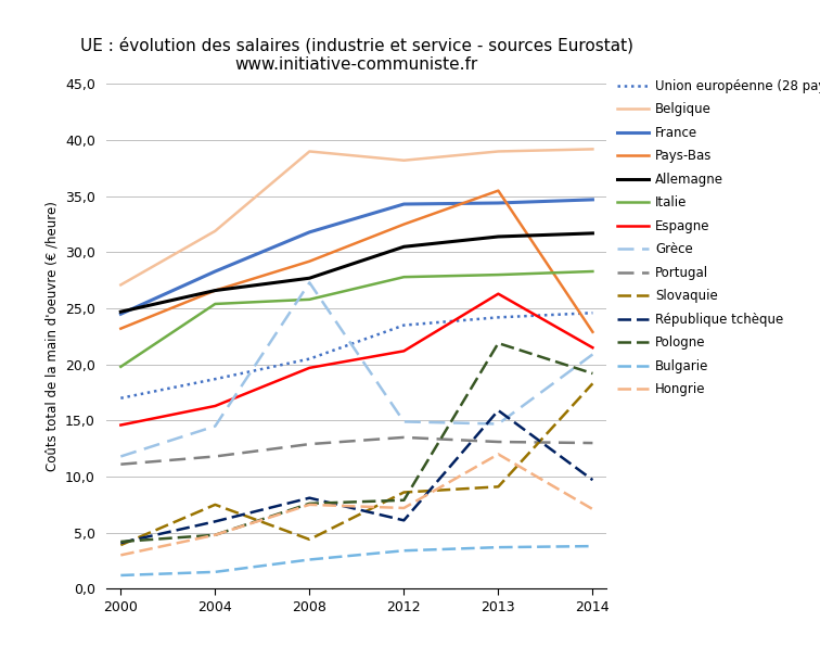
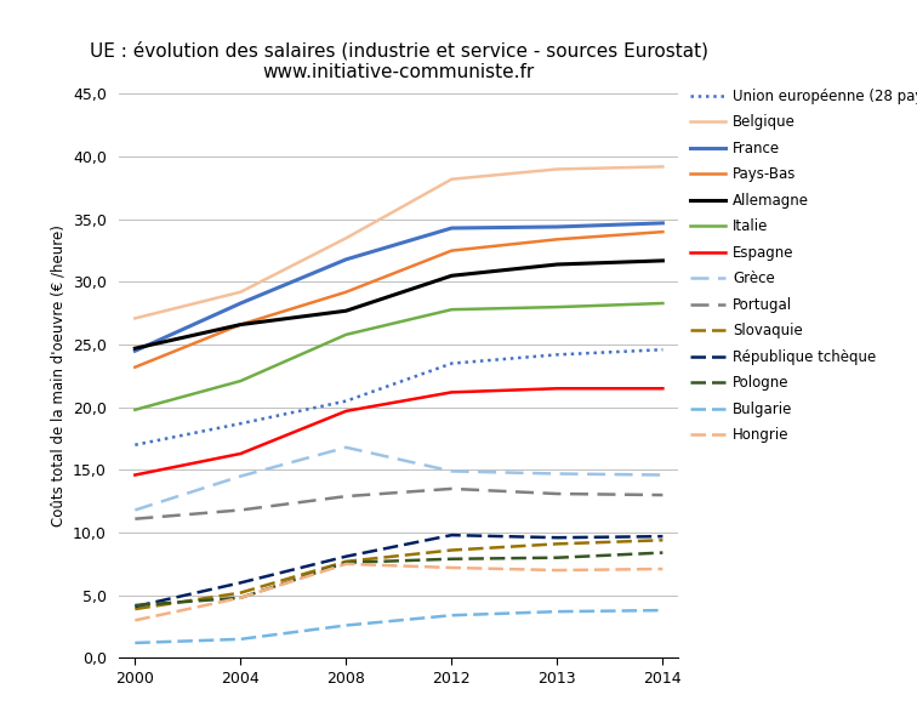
Belgique/2004: 31,9 -> 29,2
Italie/2004: 25,4 -> 22,1
Slovaquie/2004: 7,5 -> 5,2
Belgique/2008: 39,0 -> 33,5
Grèce/2008: 27,3 -> 16,8
Slovaquie/2008: 4,4 -> 7,7
République tchèque/2012: 6,1 -> 9,8
Pays-Bas/2013: 35,5 -> 33,4
Espagne/2013: 26,3 -> 21,5
République tchèque/2013: 15,9 -> 9,6
Pologne/2013: 21,9 -> 8,0
Hongrie/2013: 12,0 -> 7,0
Pays-Bas/2014: 22,9 -> 34,0
Grèce/2014: 20,9 -> 14,6
Slovaquie/2014: 18,3 -> 9,4
Pologne/2014: 19,2 -> 8,4
